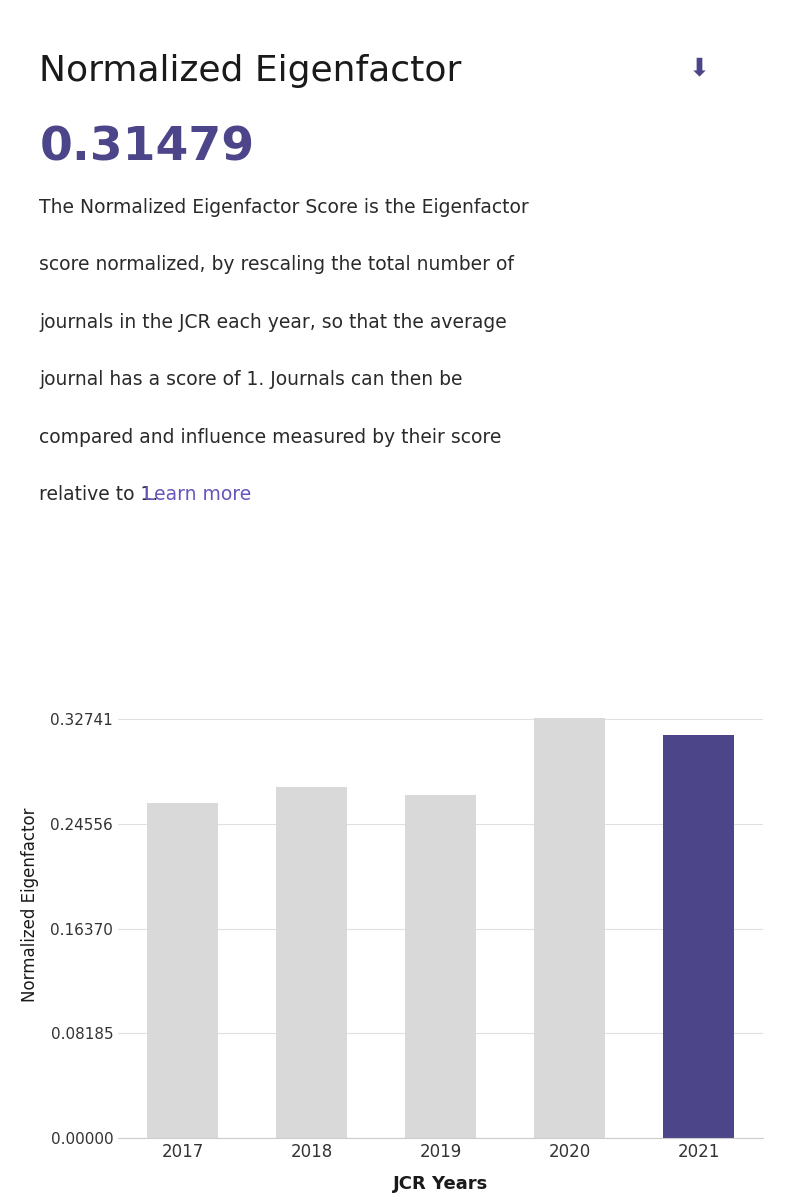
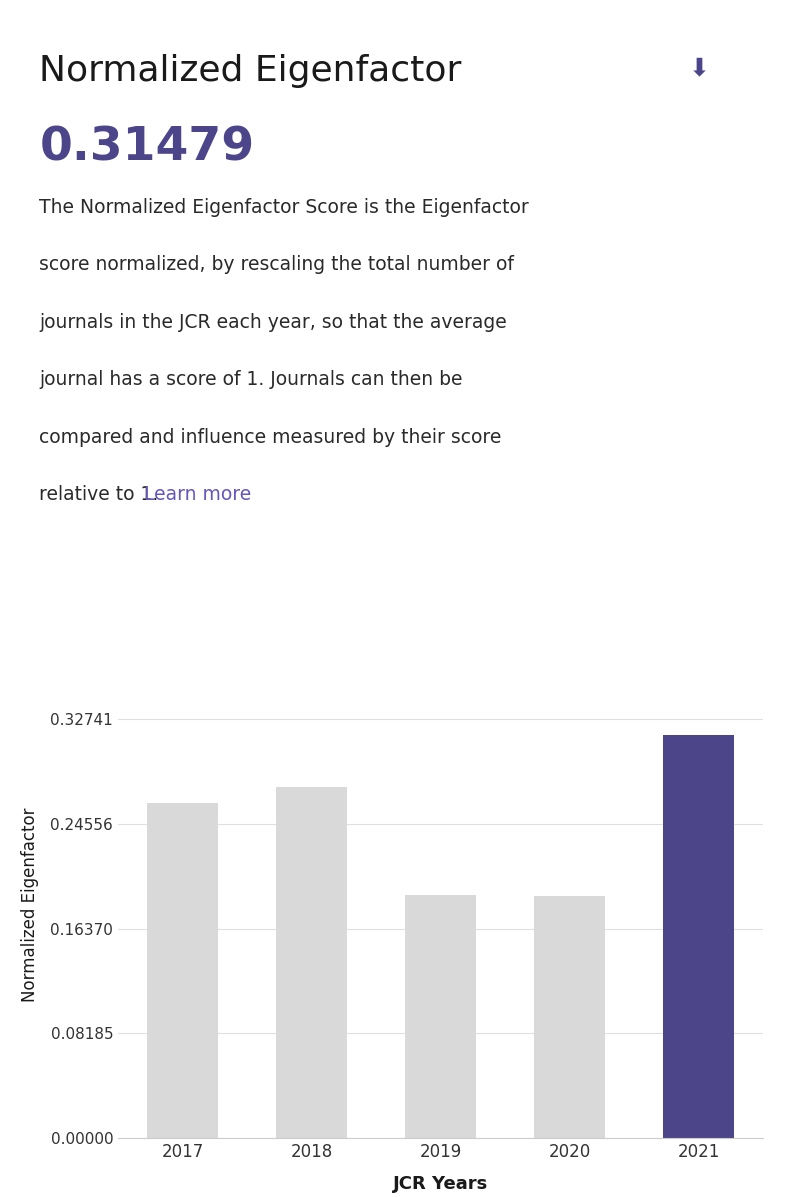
2019: 0.268 -> 0.190
2020: 0.328 -> 0.189
